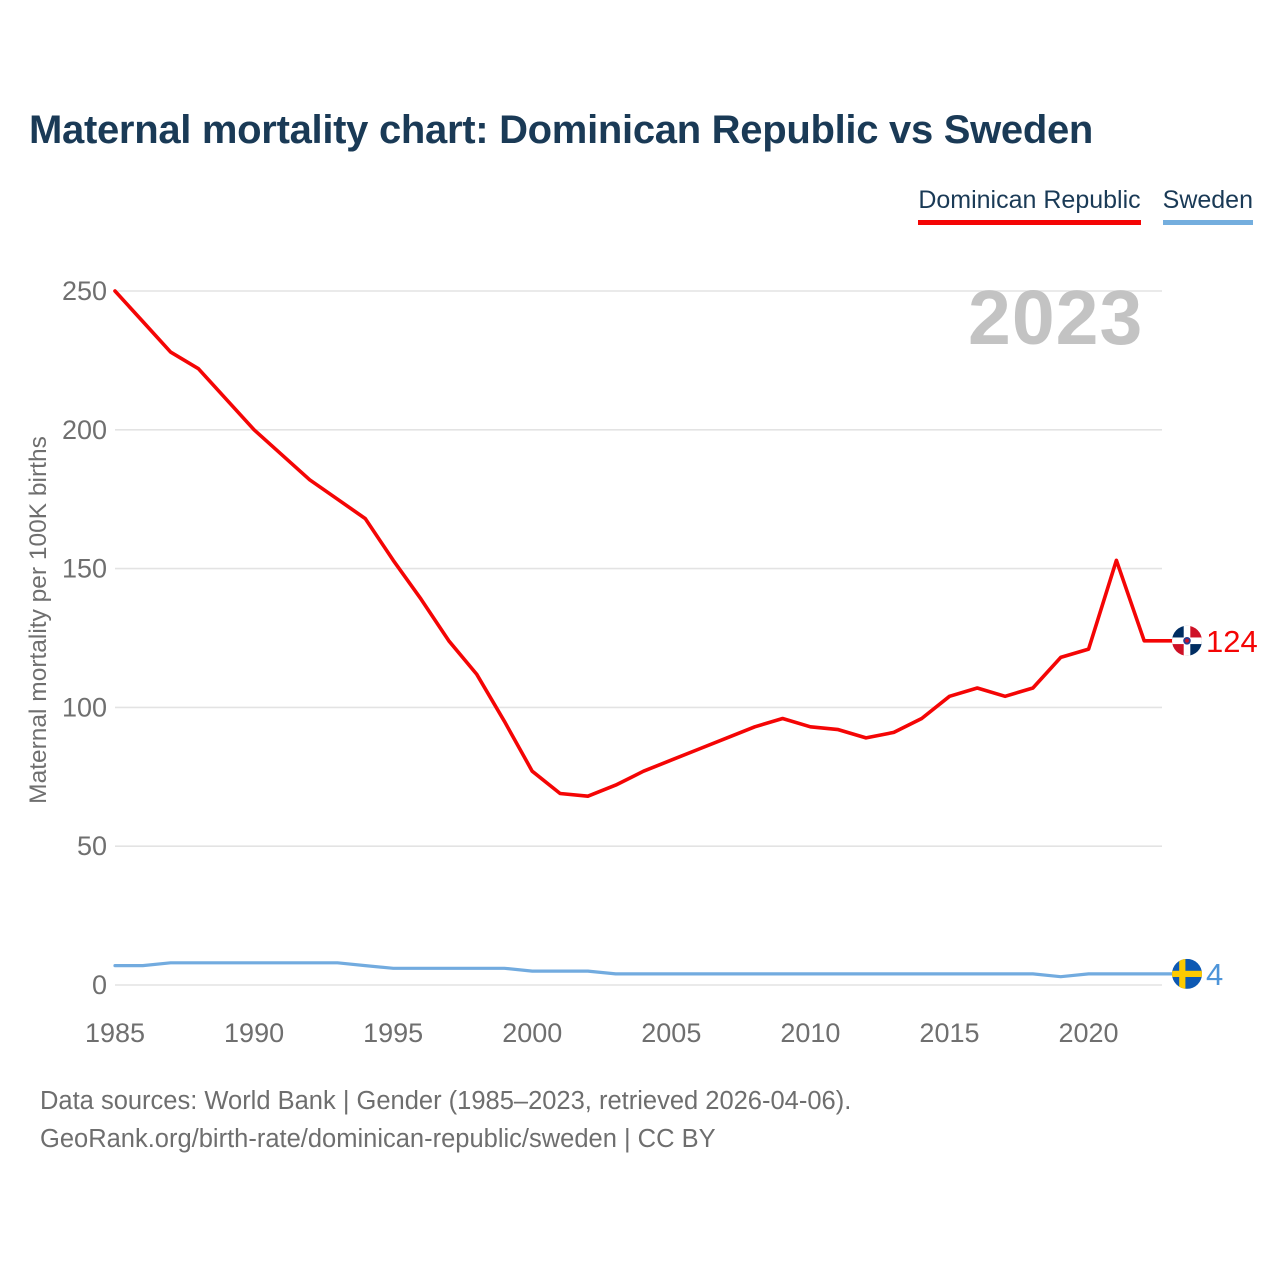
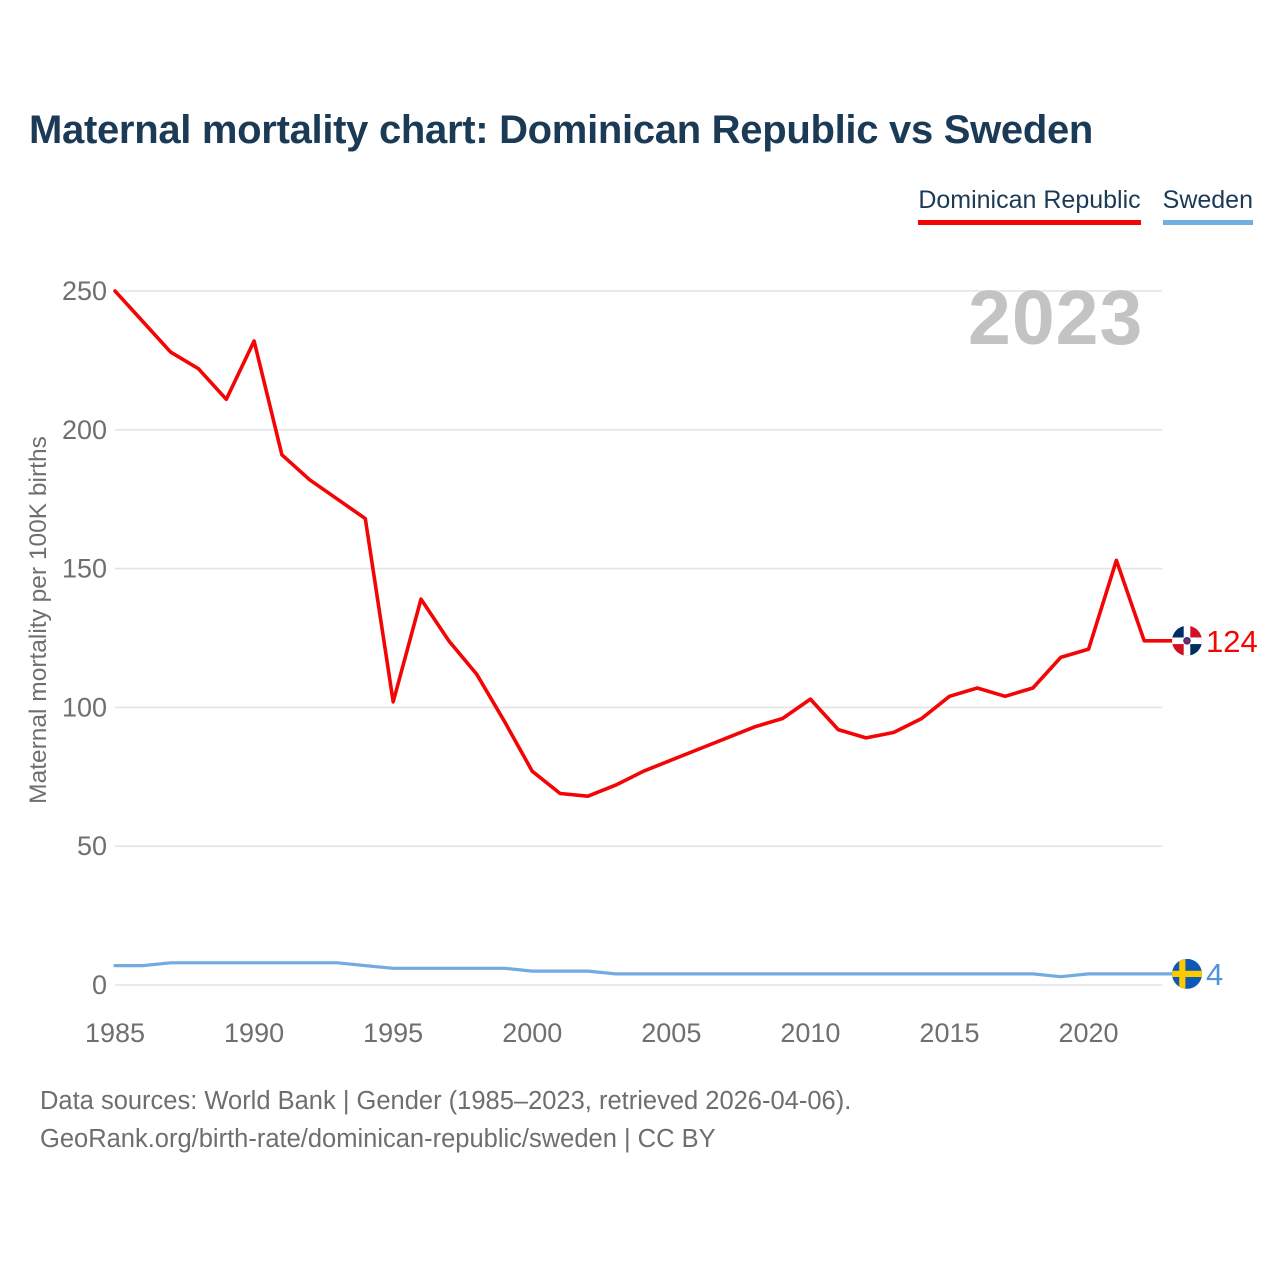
Dominican Republic/1990: 200 -> 232
Dominican Republic/1995: 153 -> 102
Dominican Republic/2010: 93 -> 103
